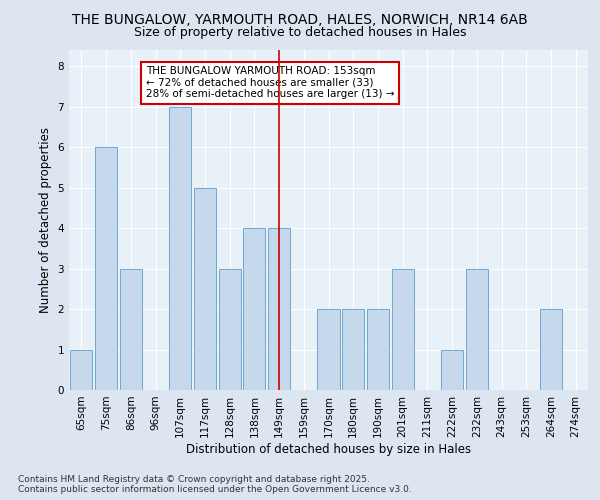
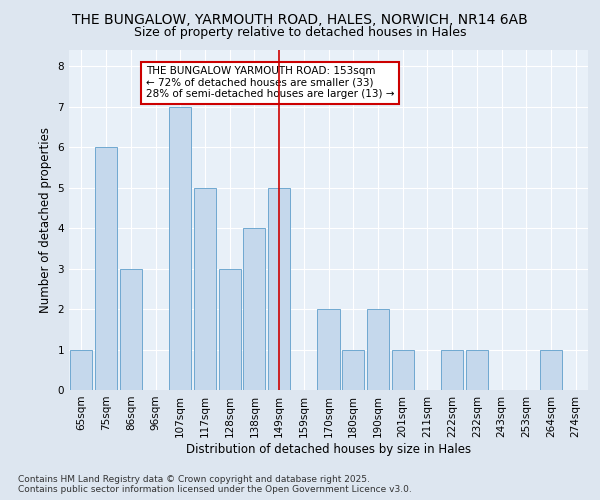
149sqm: 4 -> 5
180sqm: 2 -> 1
201sqm: 3 -> 1
232sqm: 3 -> 1
264sqm: 2 -> 1
